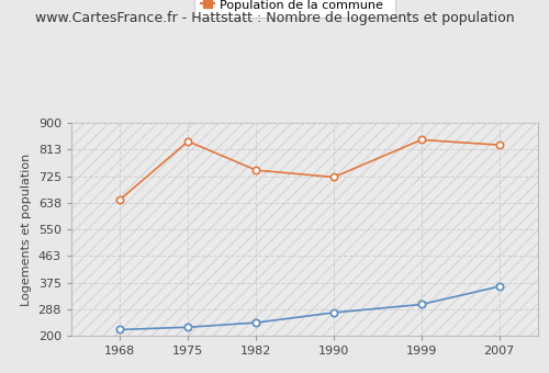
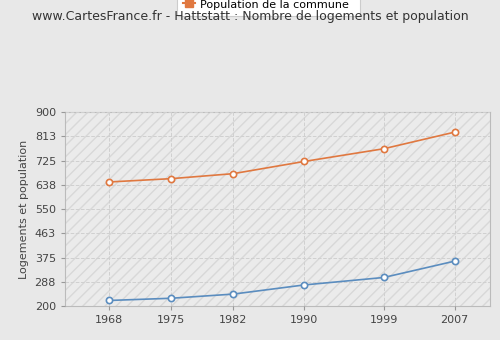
Population de la commune/1975: 840 -> 660
Population de la commune/1982: 745 -> 678
Population de la commune/1999: 845 -> 768
